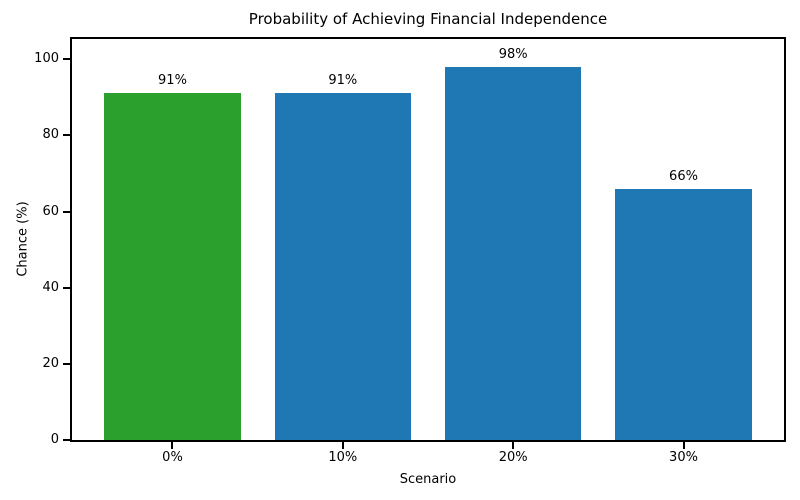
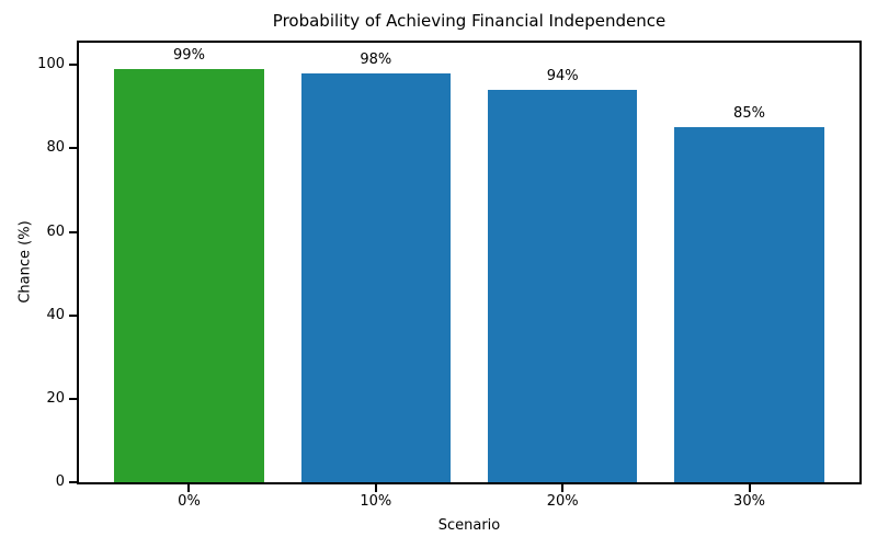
0%: 91% -> 99%
10%: 91% -> 98%
20%: 98% -> 94%
30%: 66% -> 85%
